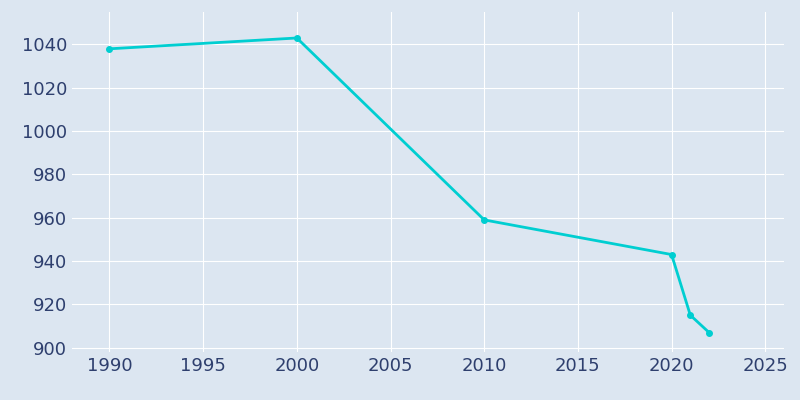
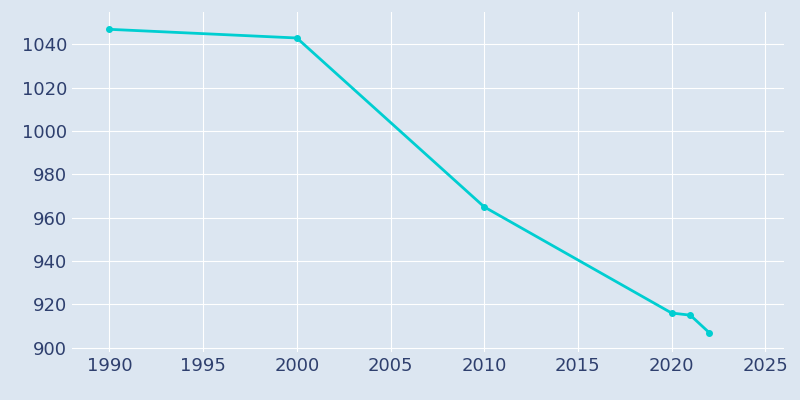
1990: 1038 -> 1047
2010: 959 -> 965
2020: 943 -> 916
